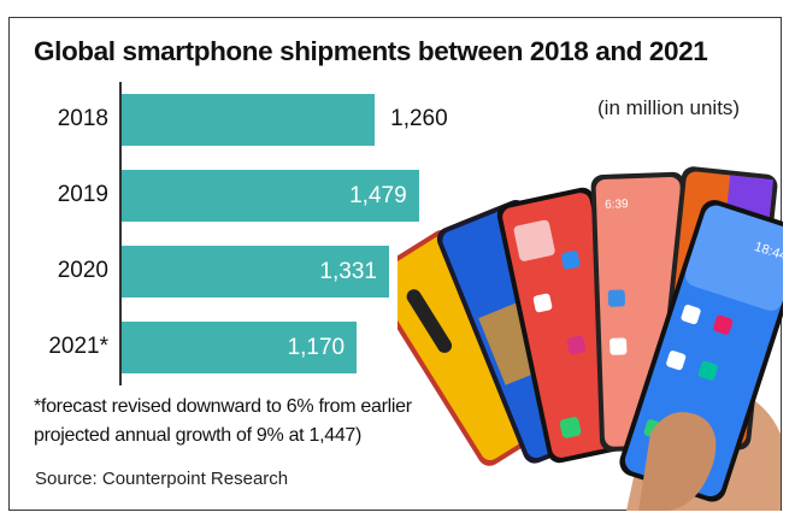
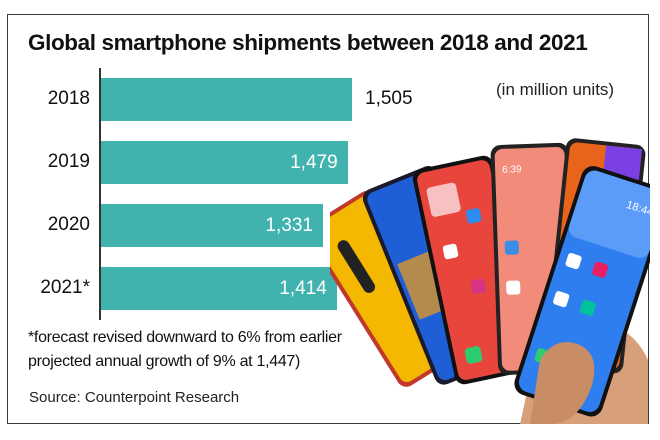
2018: 1,260 -> 1,505
2021*: 1,170 -> 1,414
